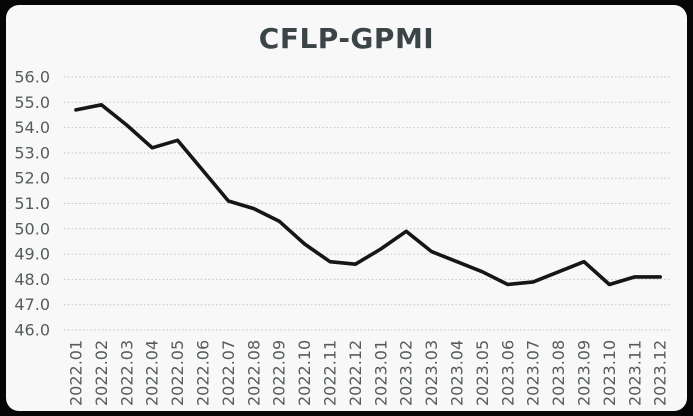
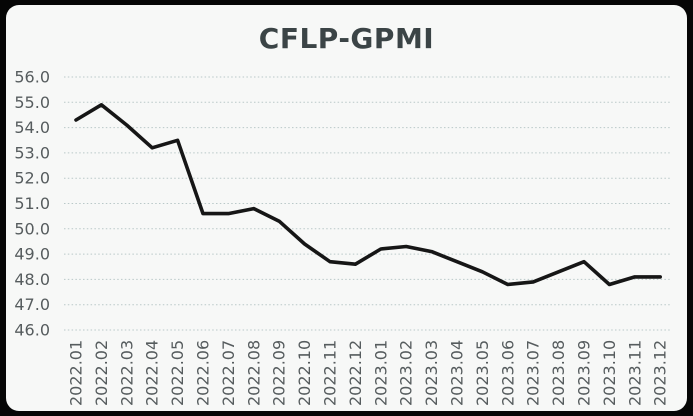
2022.01: 54.7 -> 54.3
2022.06: 52.3 -> 50.6
2022.07: 51.1 -> 50.6
2023.02: 49.9 -> 49.3
